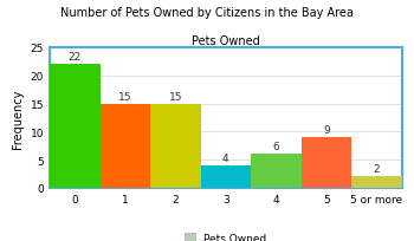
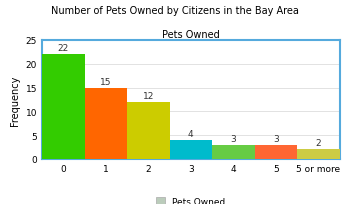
2: 15 -> 12
4: 6 -> 3
5: 9 -> 3
